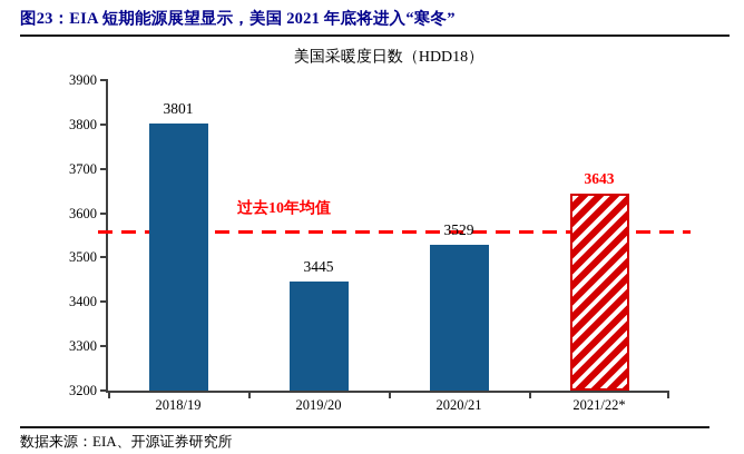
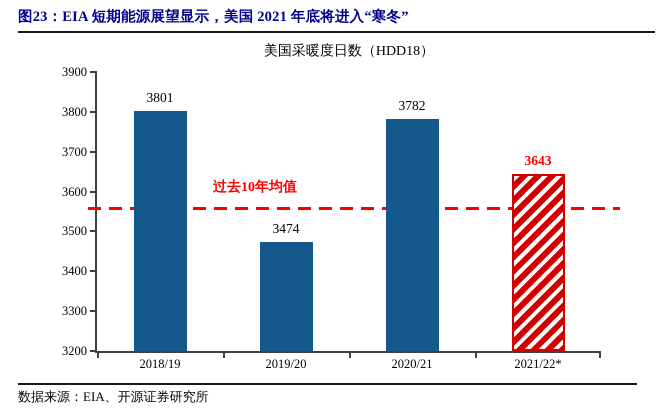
2019/20: 3445 -> 3474
2020/21: 3529 -> 3782
